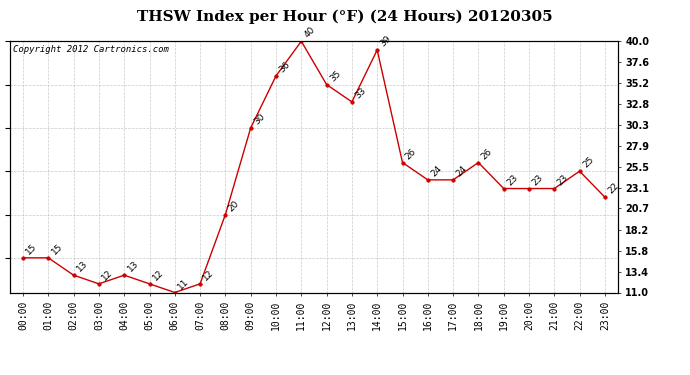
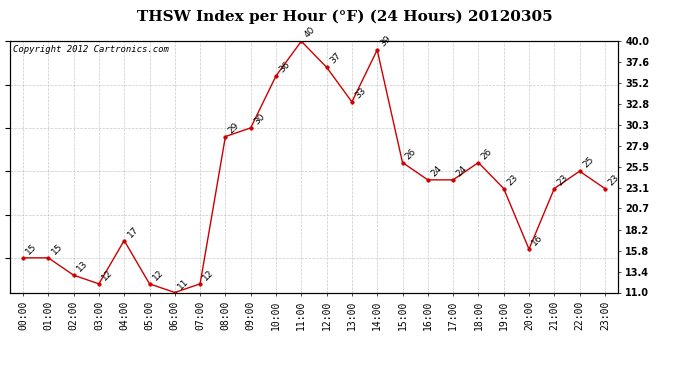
04:00: 13 -> 17
08:00: 20 -> 29
12:00: 35 -> 37
20:00: 23 -> 16
23:00: 22 -> 23
